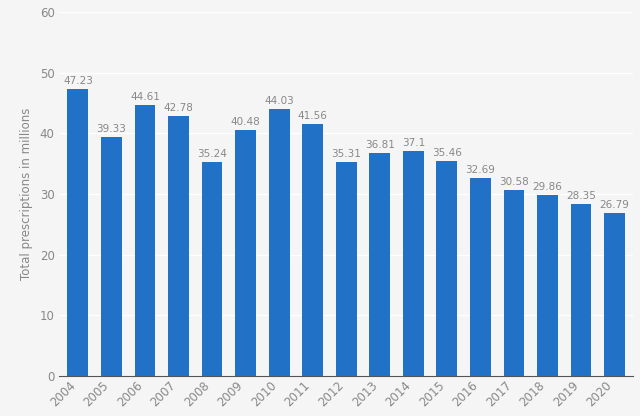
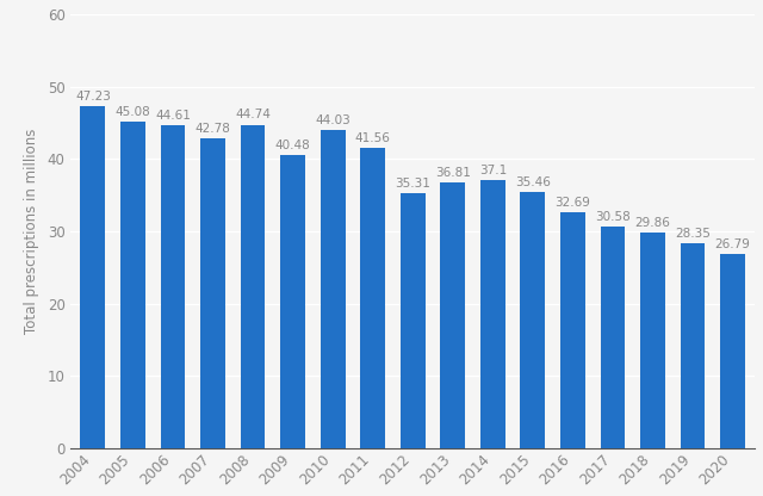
2005: 39.33 -> 45.08
2008: 35.24 -> 44.74
